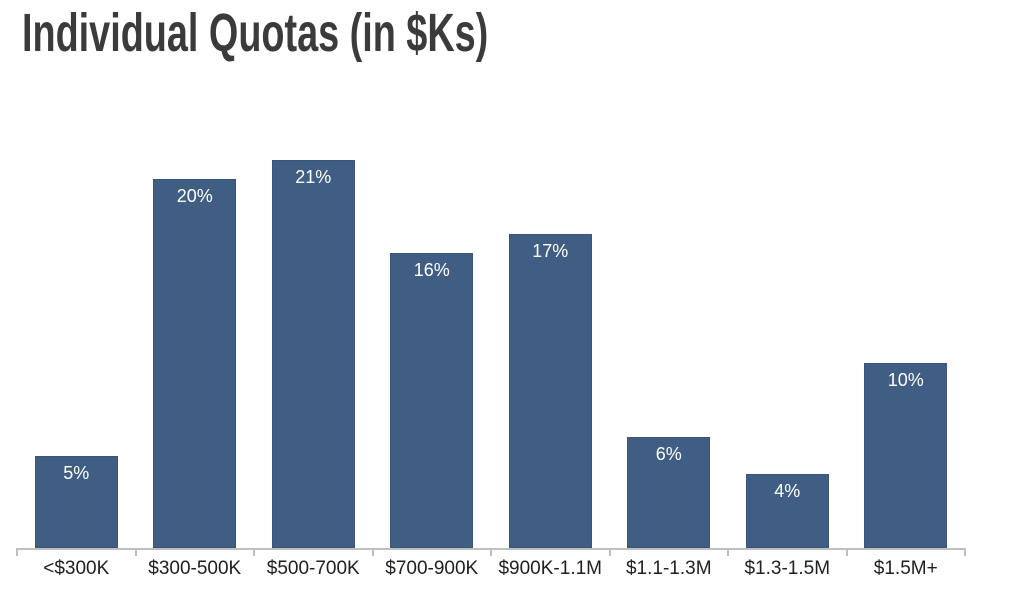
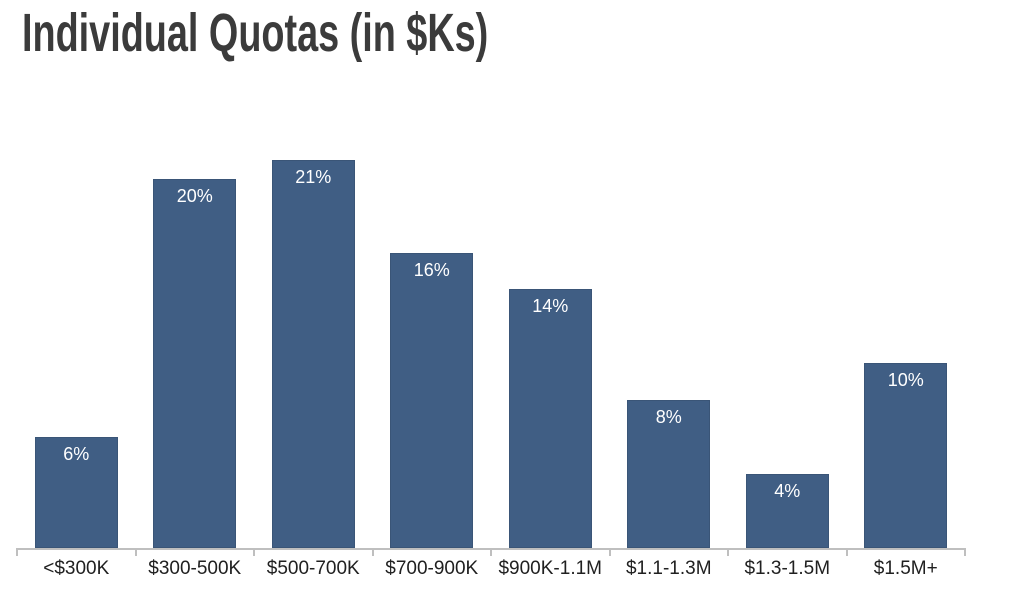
<$300K: 5% -> 6%
$900K-1.1M: 17% -> 14%
$1.1-1.3M: 6% -> 8%
